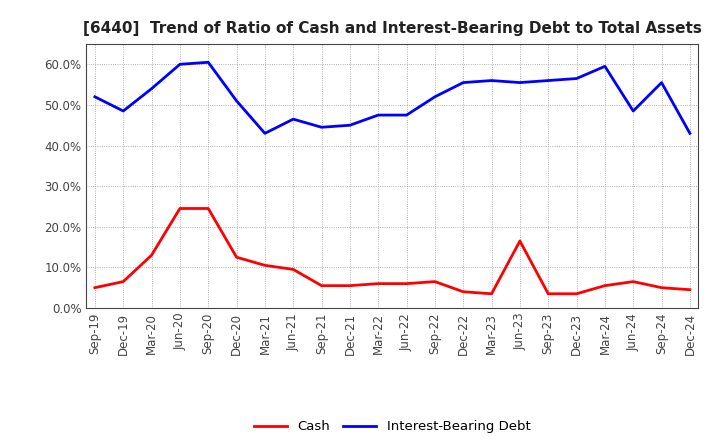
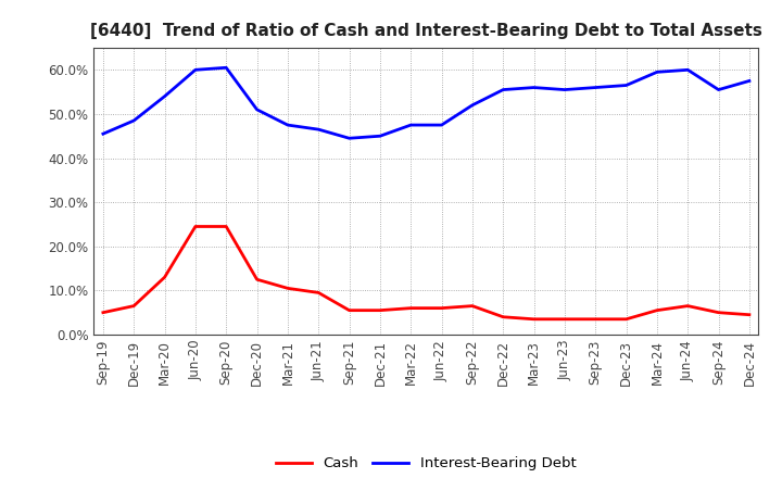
Interest-Bearing Debt/Sep-19: 52.0% -> 45.5%
Interest-Bearing Debt/Mar-21: 43.0% -> 47.5%
Cash/Jun-23: 16.5% -> 3.5%
Interest-Bearing Debt/Jun-24: 48.5% -> 60.0%
Interest-Bearing Debt/Dec-24: 43.0% -> 57.5%
